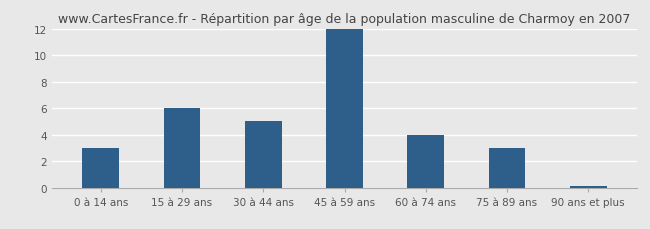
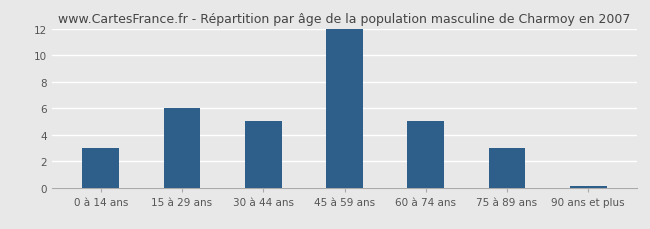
60 à 74 ans: 4.0 -> 5.0
